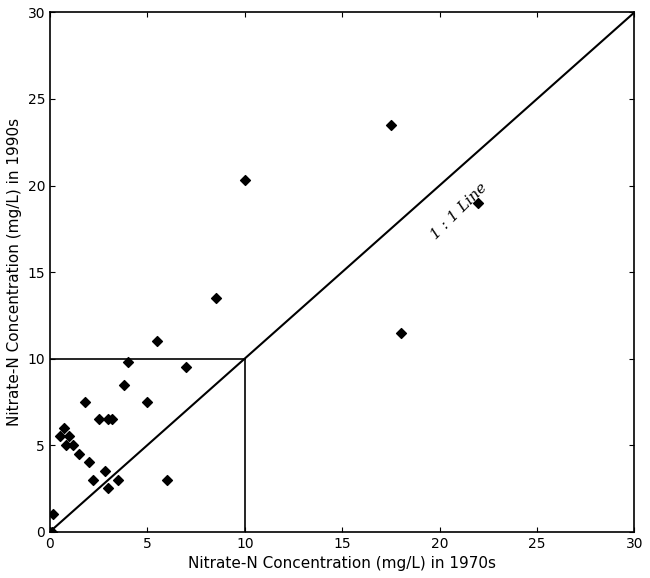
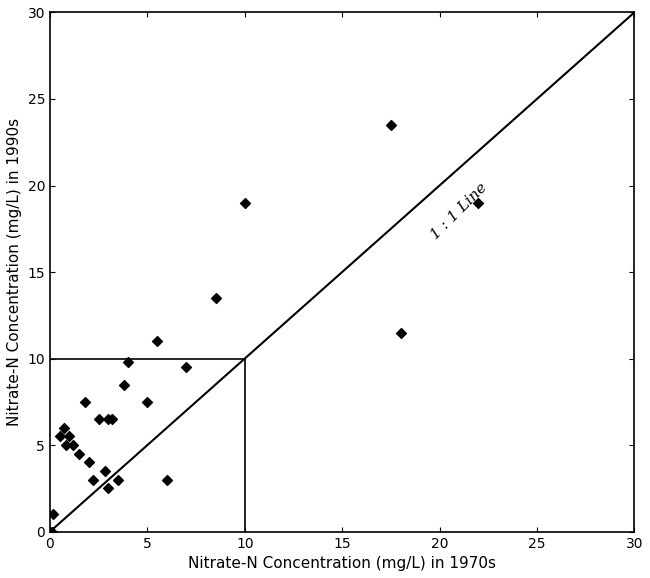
10: 20.3 -> 19.0
